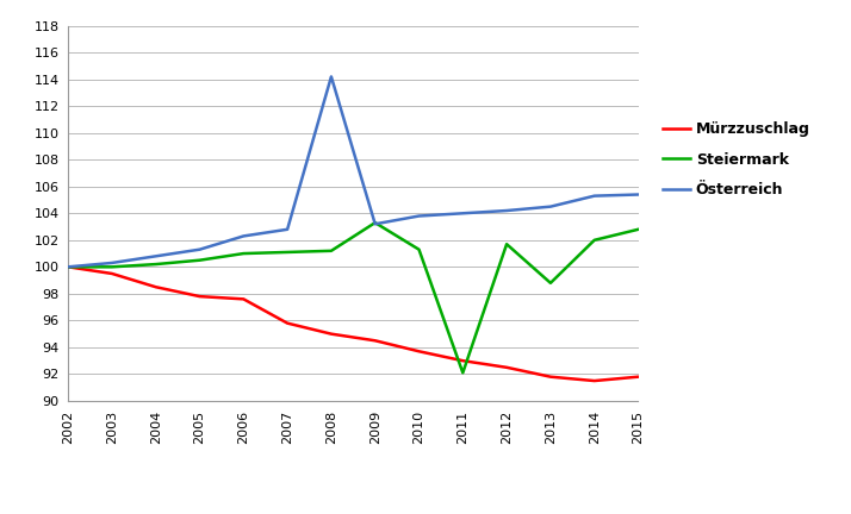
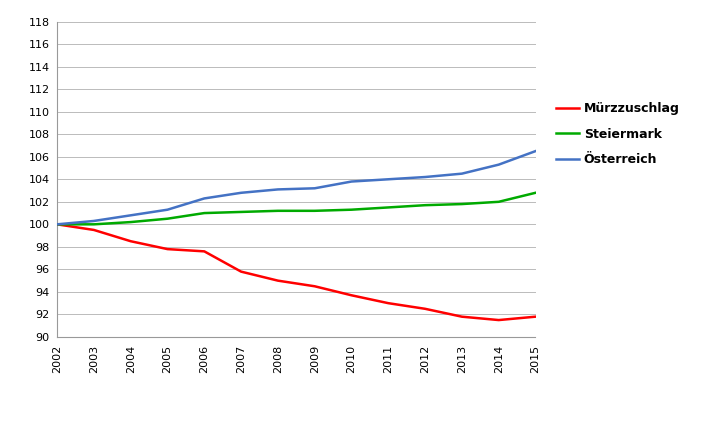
Österreich/2008: 114.2 -> 103.1
Steiermark/2009: 103.3 -> 101.2
Steiermark/2011: 92.1 -> 101.5
Steiermark/2013: 98.8 -> 101.8
Österreich/2015: 105.4 -> 106.5
